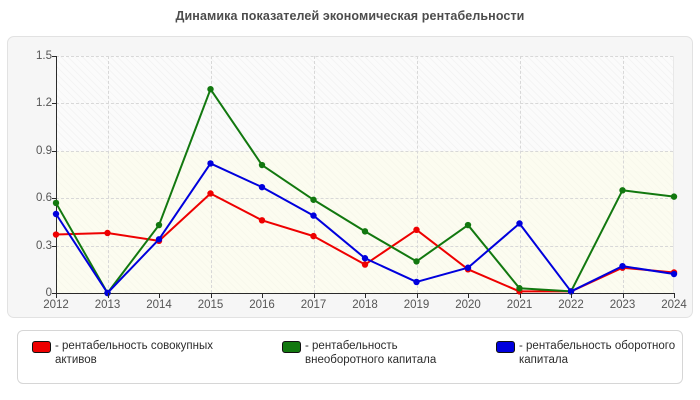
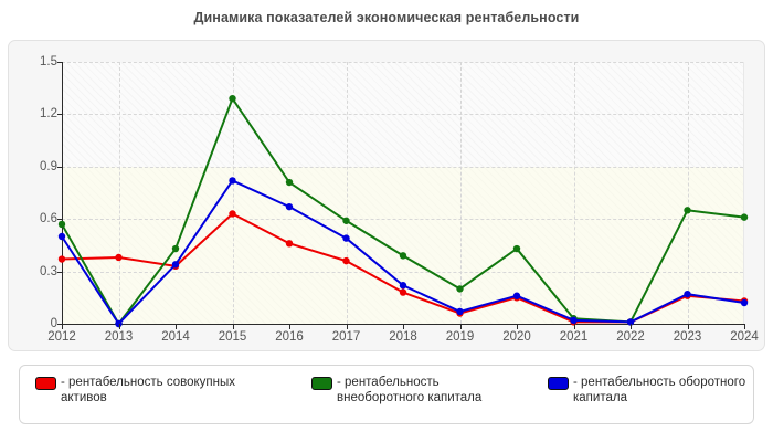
- рентабельность совокупных активов/2019: 0.40 -> 0.06
- рентабельность оборотного капитала/2021: 0.44 -> 0.02
